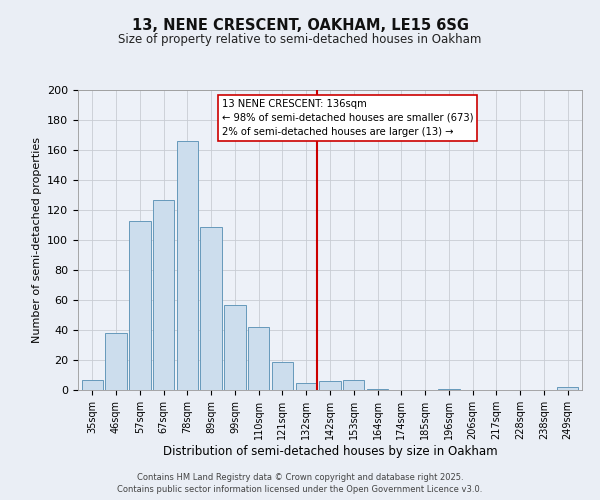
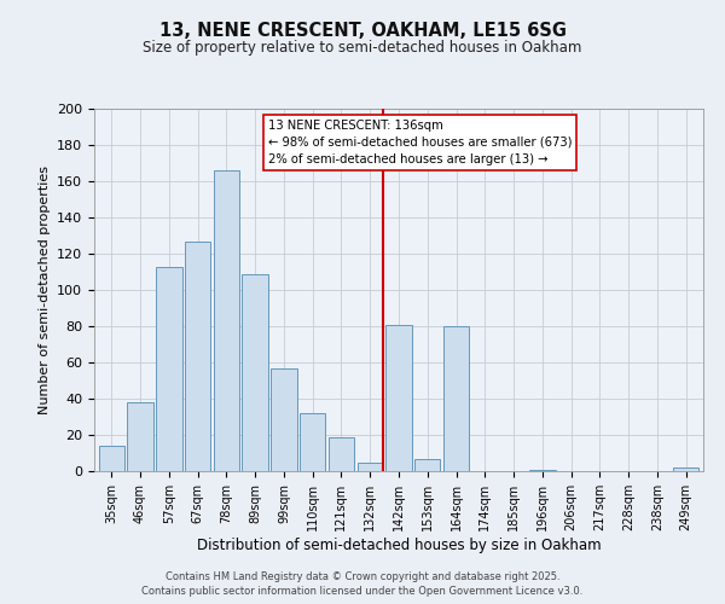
35sqm: 7 -> 14
110sqm: 42 -> 32
142sqm: 6 -> 81
164sqm: 1 -> 80
